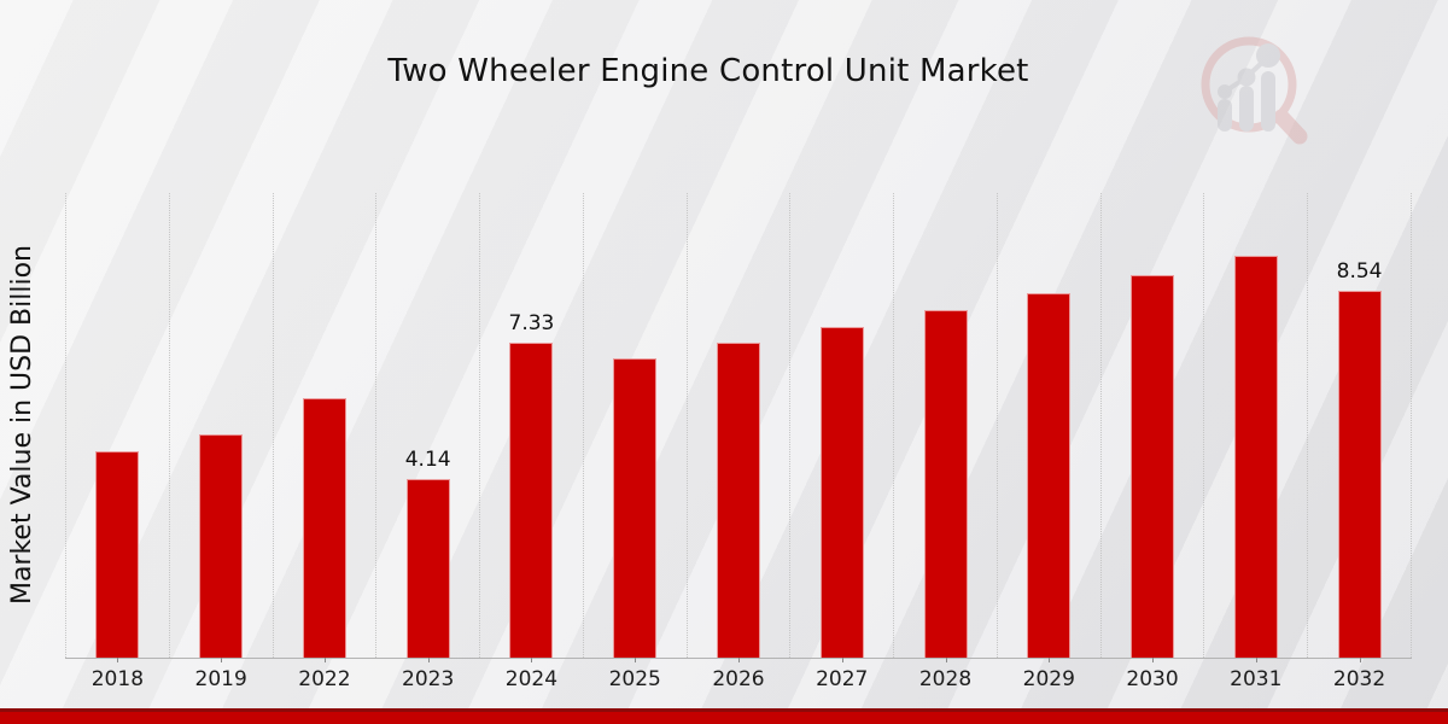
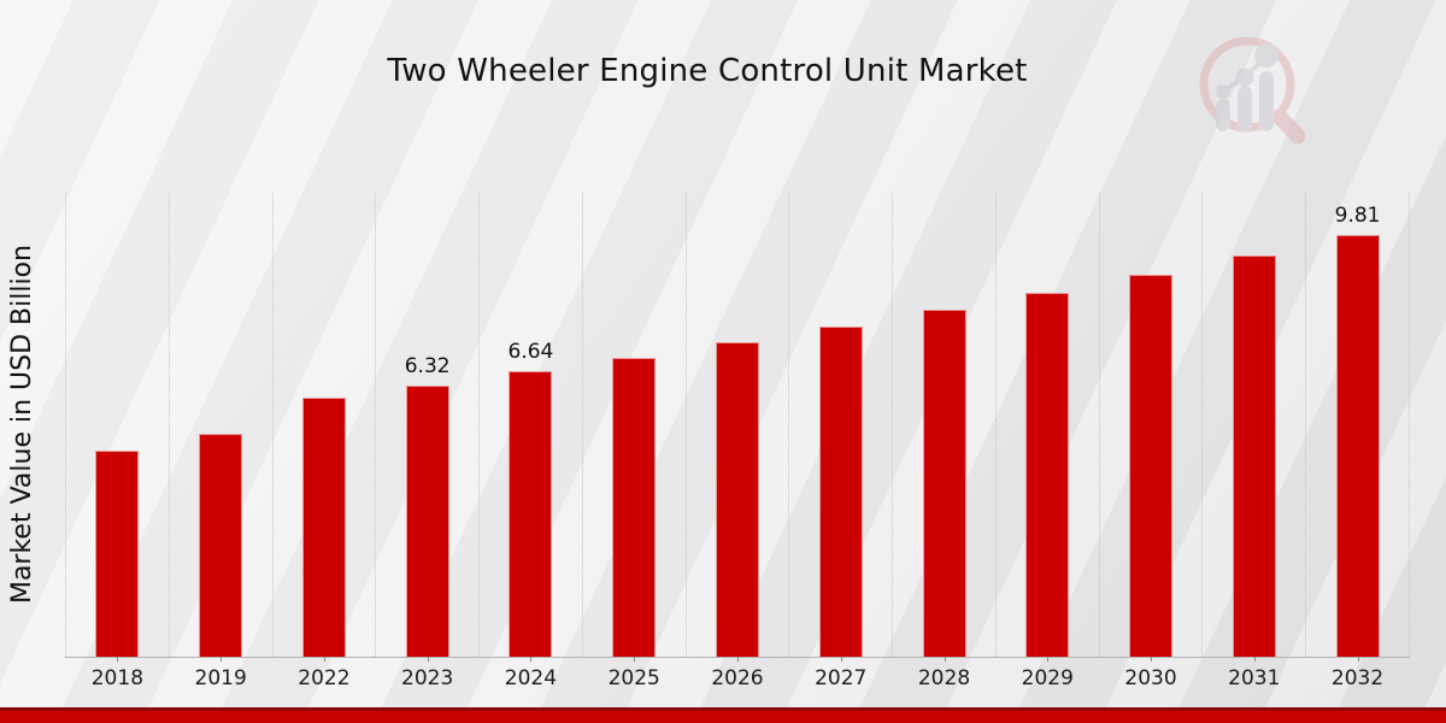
2023: 4.14 -> 6.32
2024: 7.33 -> 6.64
2032: 8.54 -> 9.81
